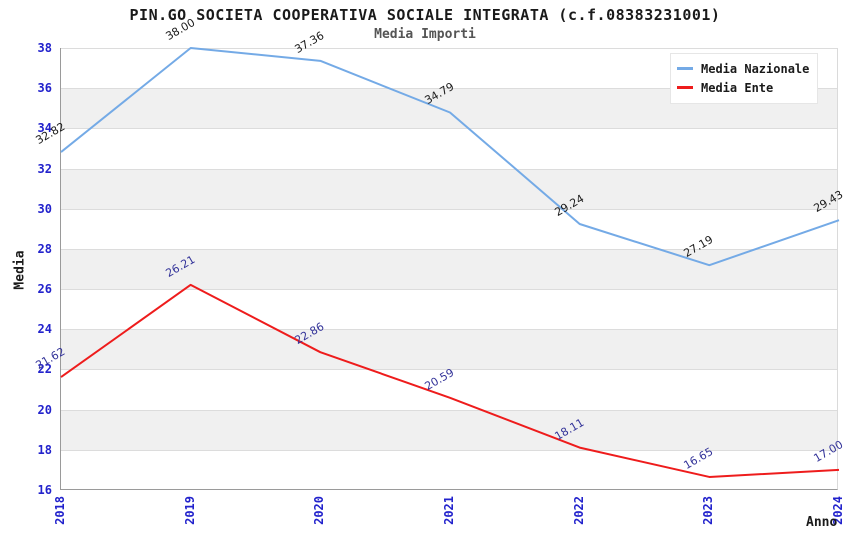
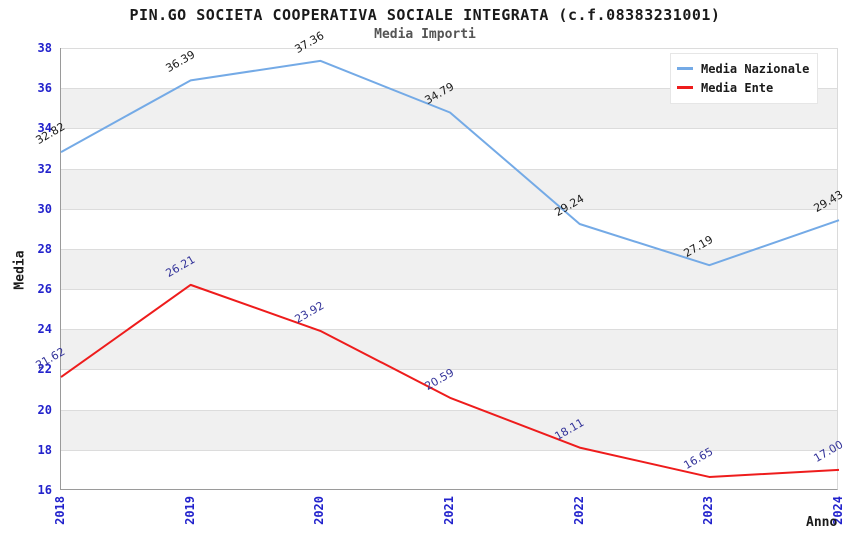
Media Nazionale/2019: 38.00 -> 36.39
Media Ente/2020: 22.86 -> 23.92
